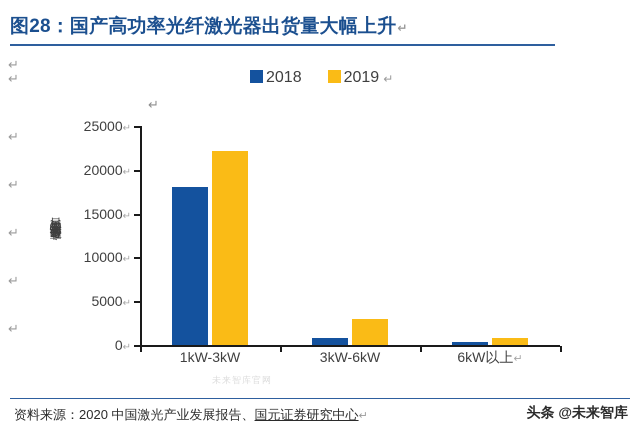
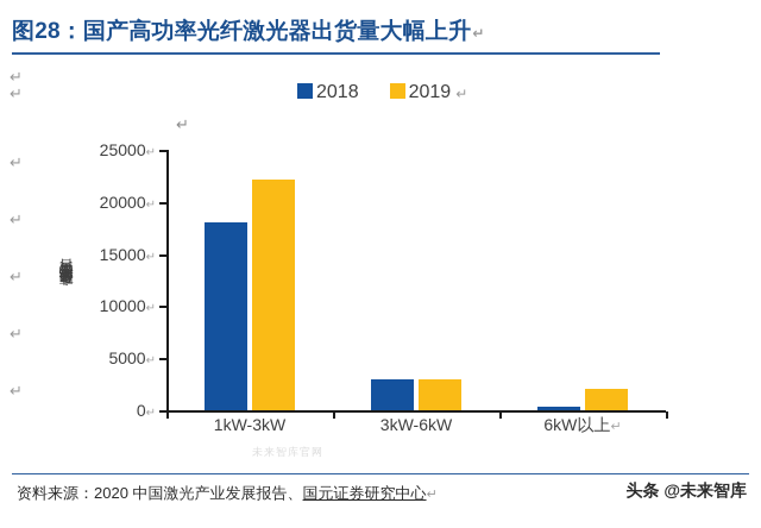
2018/3kW-6kW: 1000 -> 3000
2019/6kW以上: 1000 -> 2000
